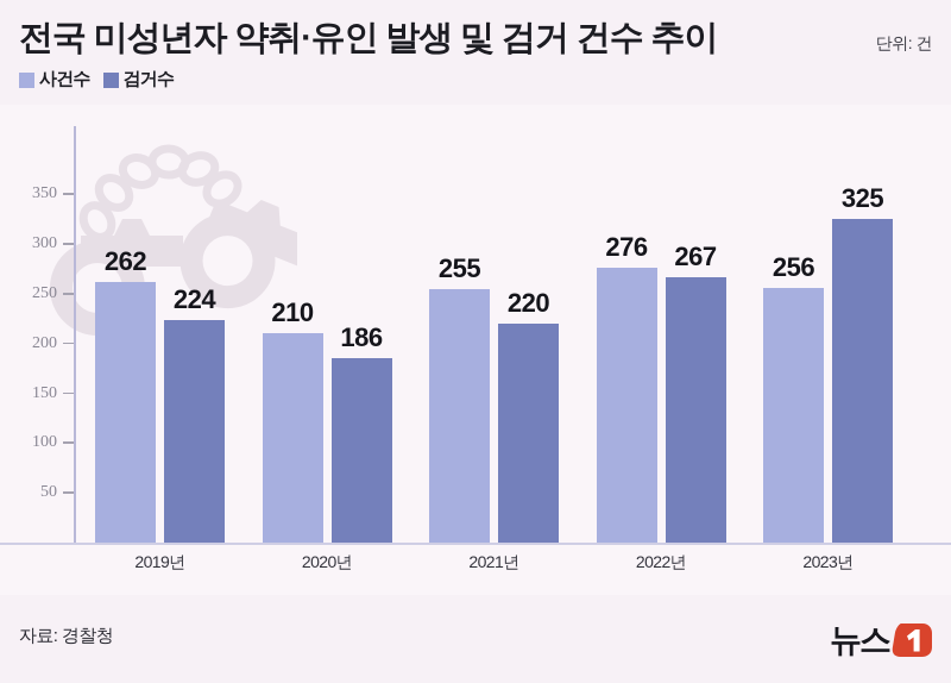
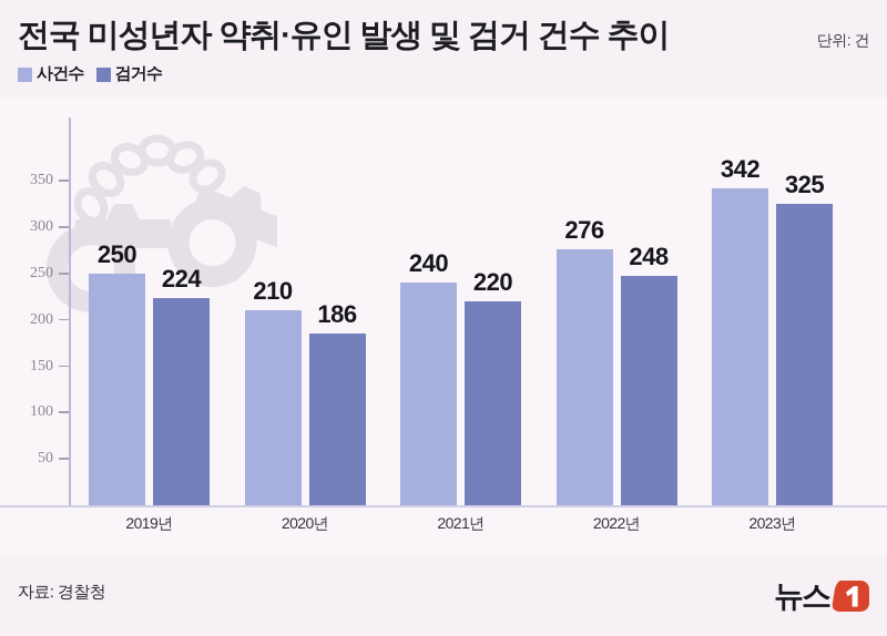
사건수/2019년: 262 -> 250
사건수/2021년: 255 -> 240
검거수/2022년: 267 -> 248
사건수/2023년: 256 -> 342
